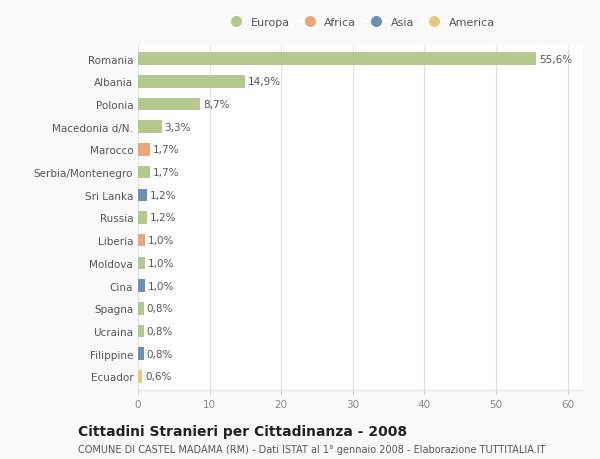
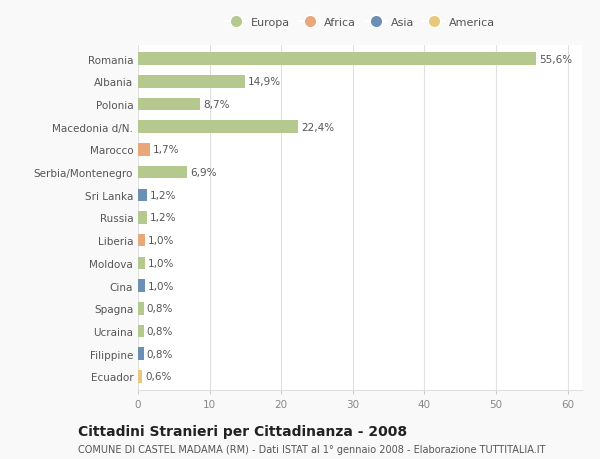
Macedonia d/N.: 3,3% -> 22,4%
Serbia/Montenegro: 1,7% -> 6,9%
